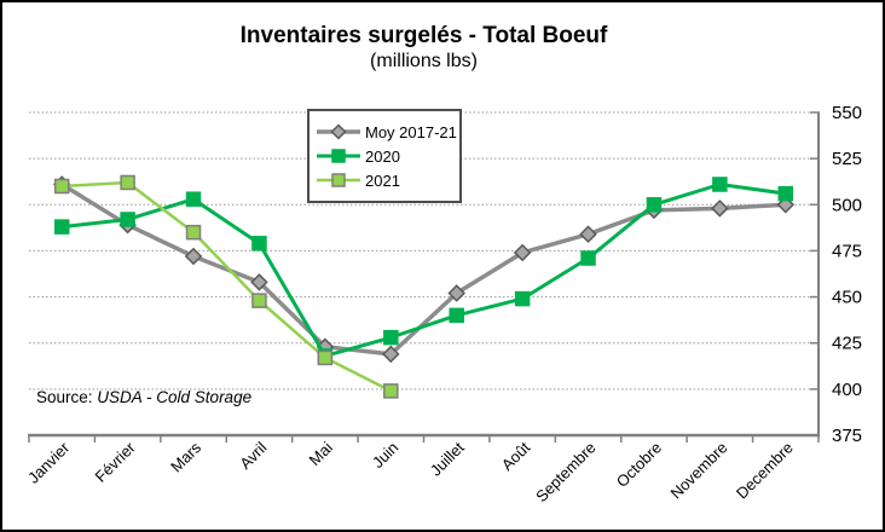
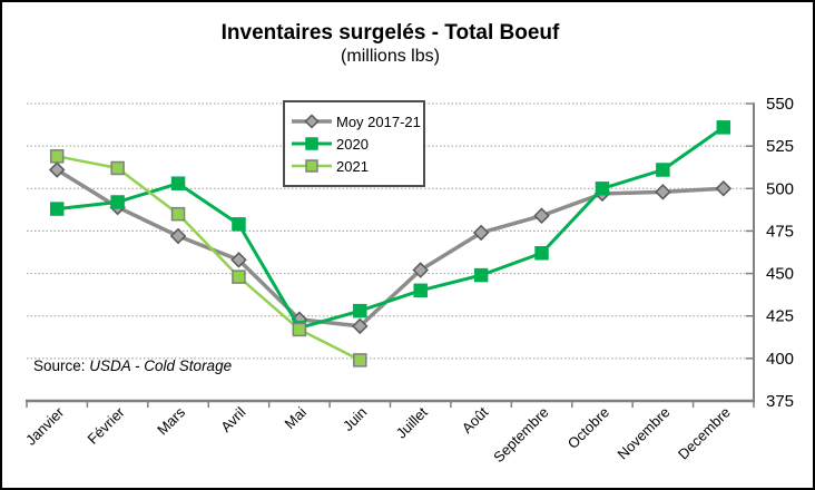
2021/Janvier: 510 -> 519
2020/Septembre: 471 -> 462
2020/Decembre: 506 -> 536
